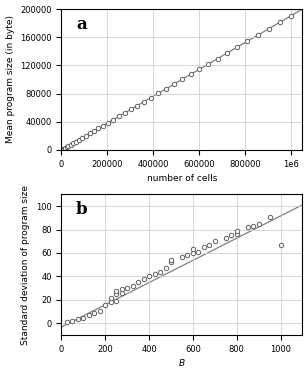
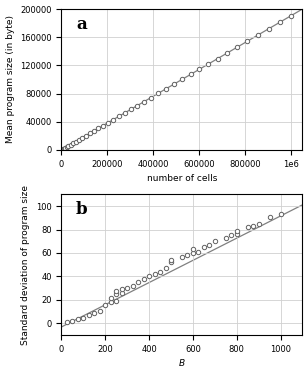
1000: 67 -> 93
